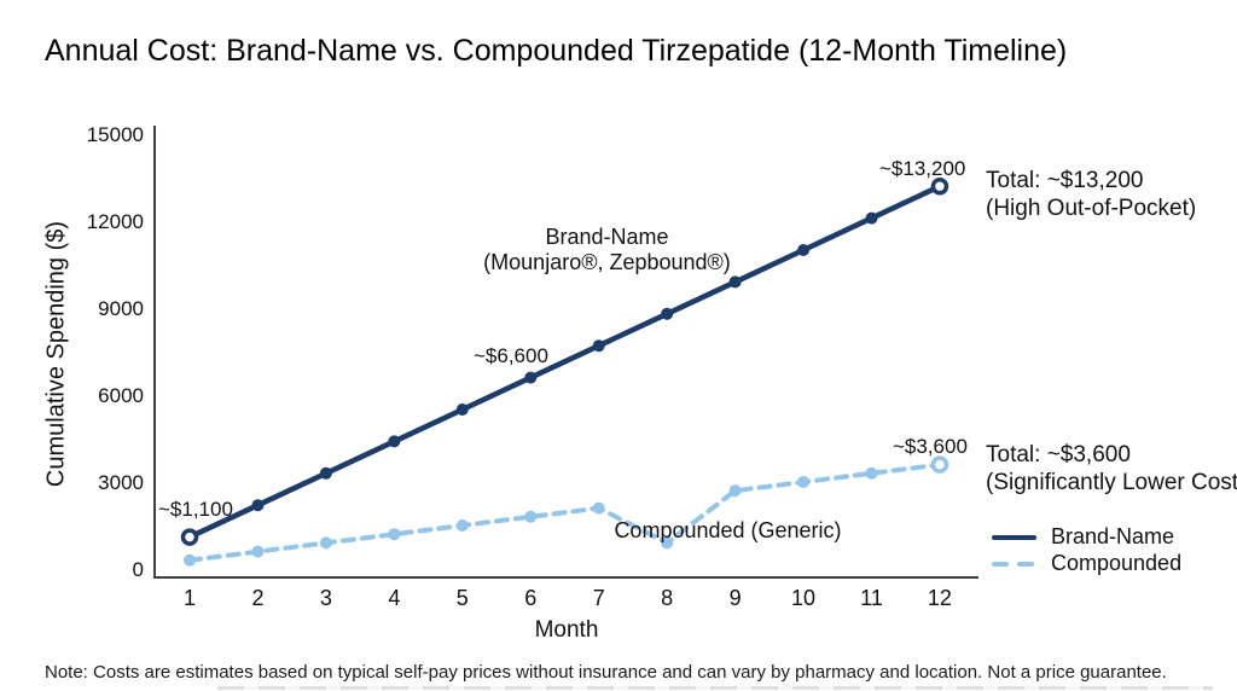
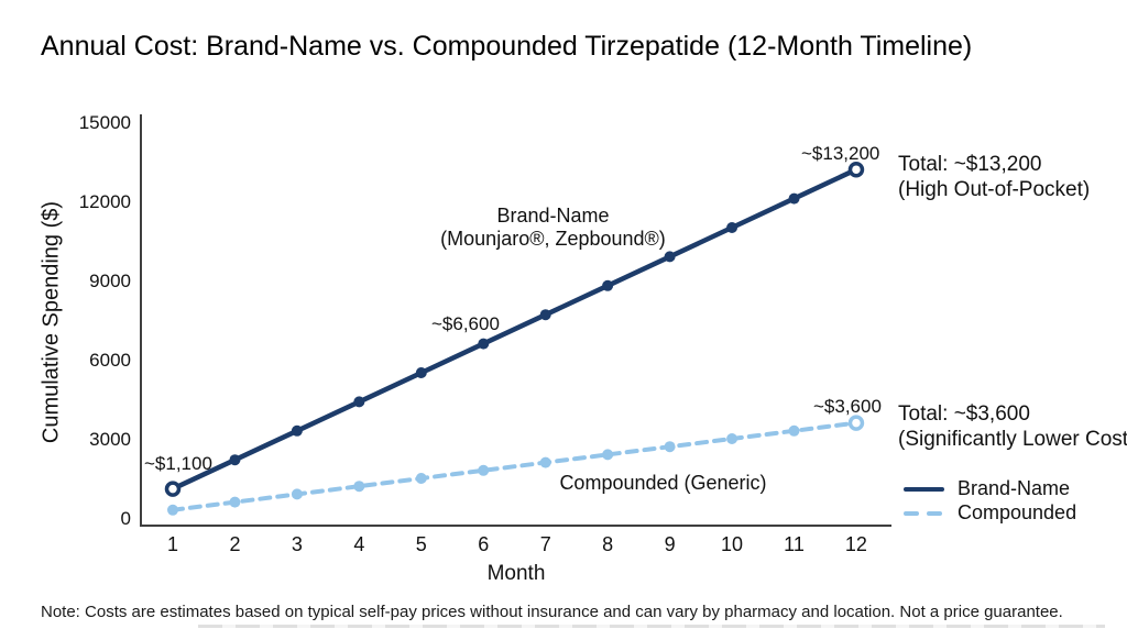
Compounded/8: 900 -> 2400
